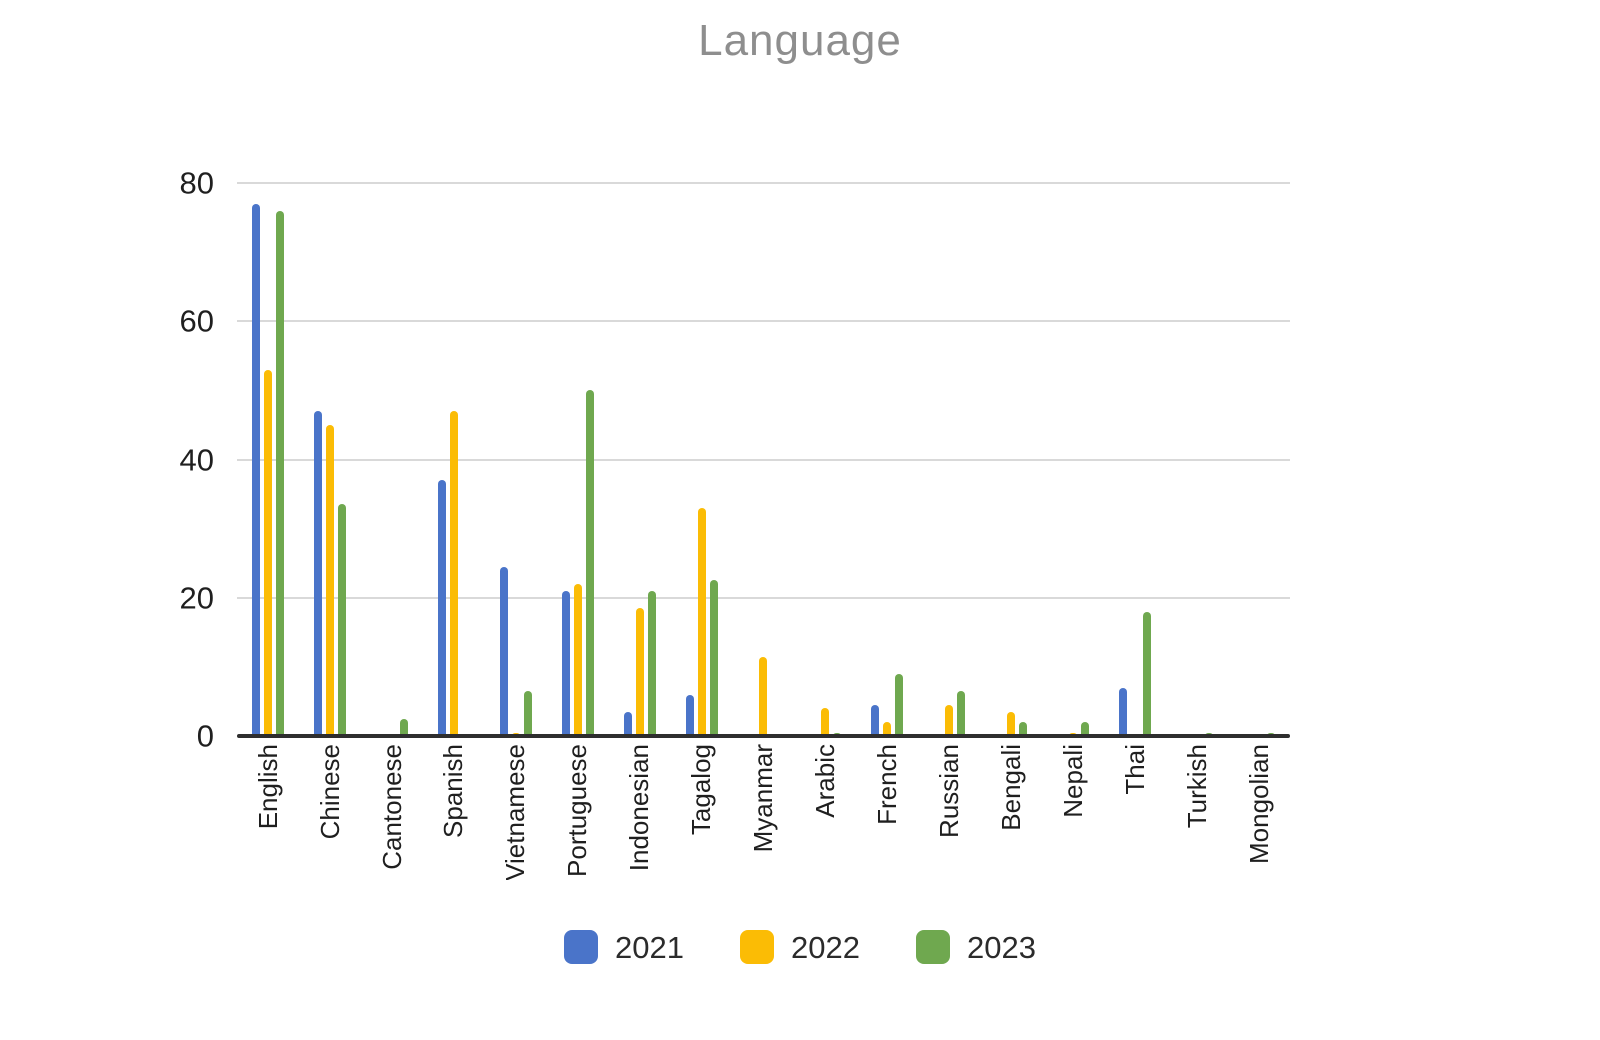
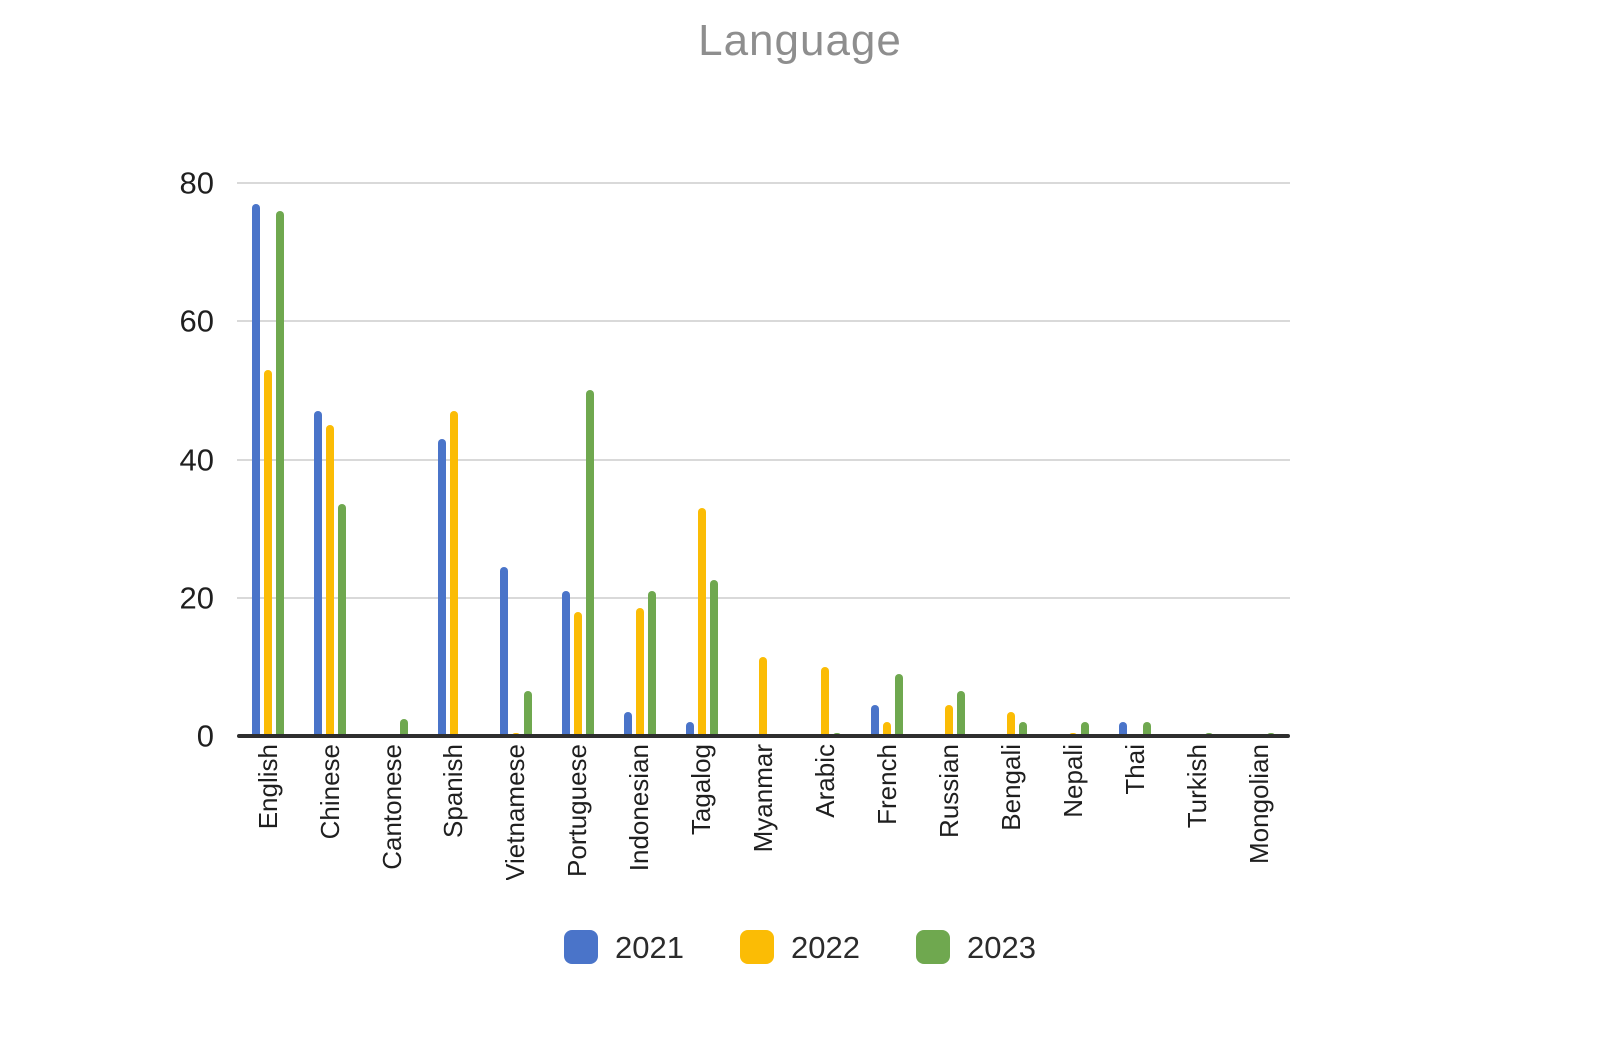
2021/Spanish: 37 -> 43
2022/Portuguese: 22 -> 18
2021/Tagalog: 6 -> 2
2022/Arabic: 4 -> 10
2021/Thai: 7 -> 2
2023/Thai: 18 -> 2
